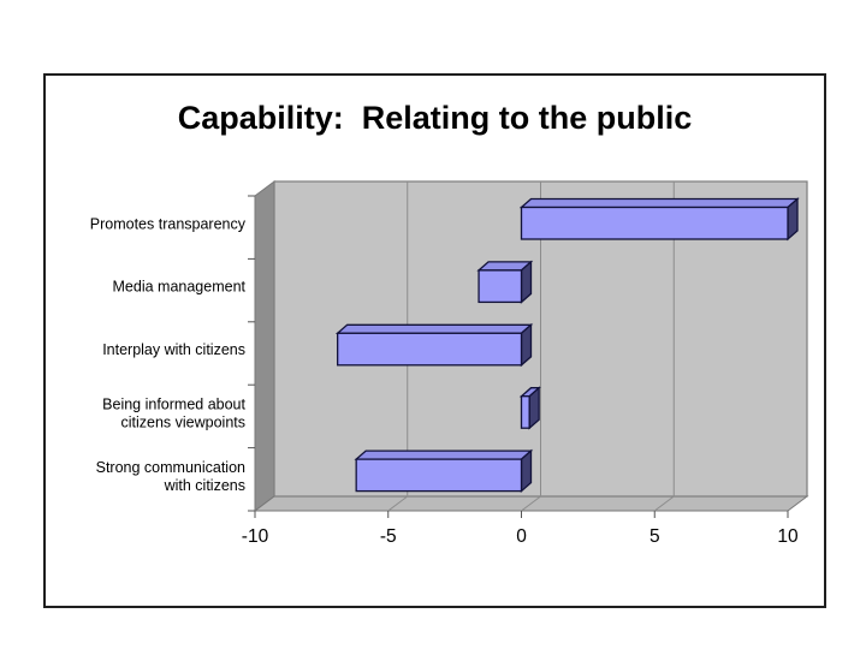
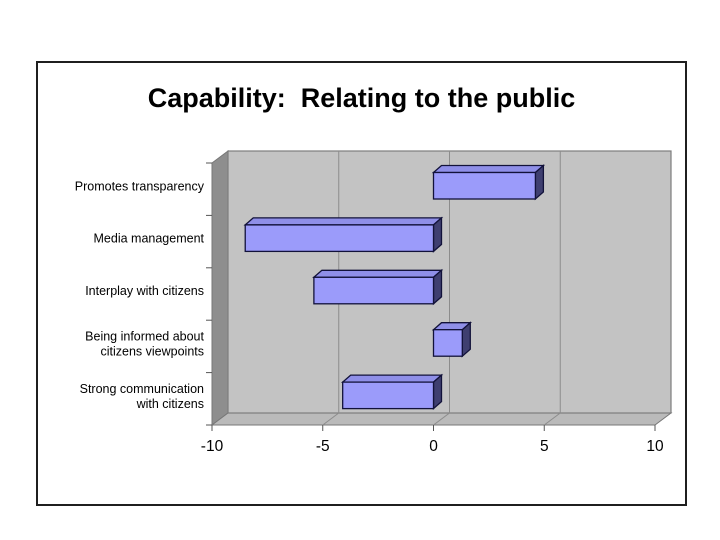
Promotes transparency: 10.0 -> 4.6
Media management: -1.6 -> -8.5
Interplay with citizens: -6.9 -> -5.4
Being informed about citizens viewpoints: 0.3 -> 1.3
Strong communication with citizens: -6.2 -> -4.1
